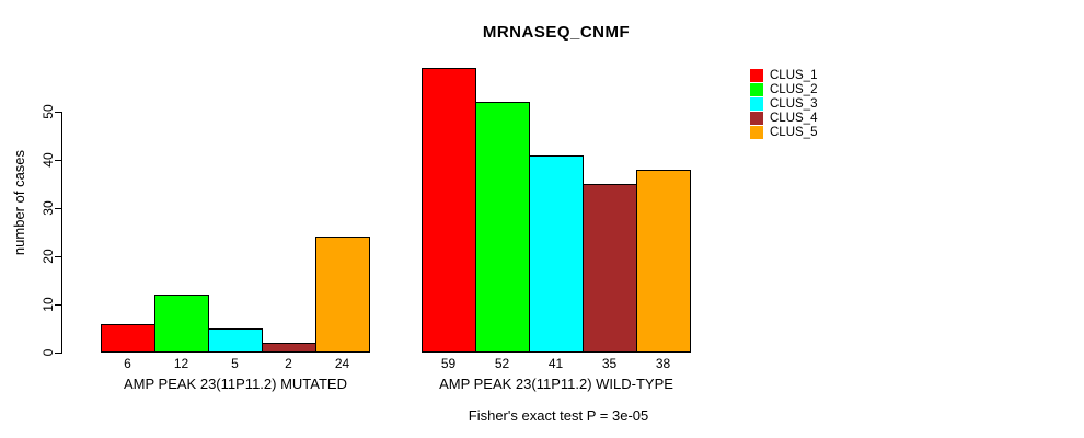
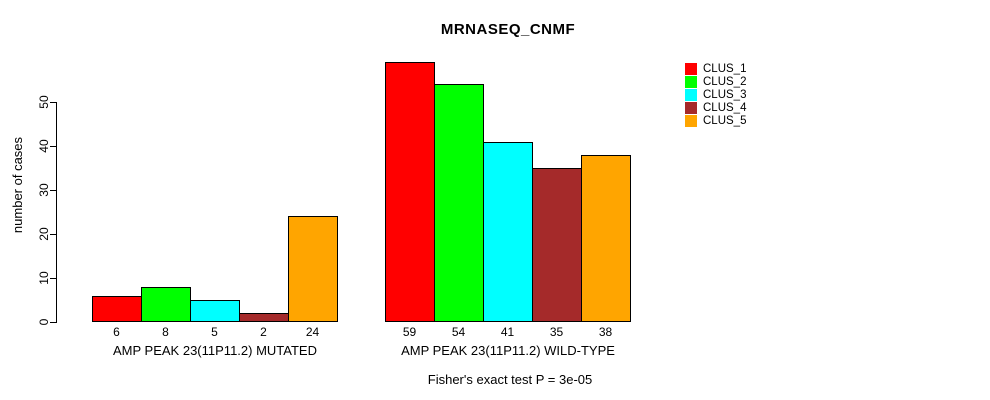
CLUS_2/AMP PEAK 23(11P11.2) MUTATED: 12 -> 8
CLUS_2/AMP PEAK 23(11P11.2) WILD-TYPE: 52 -> 54
